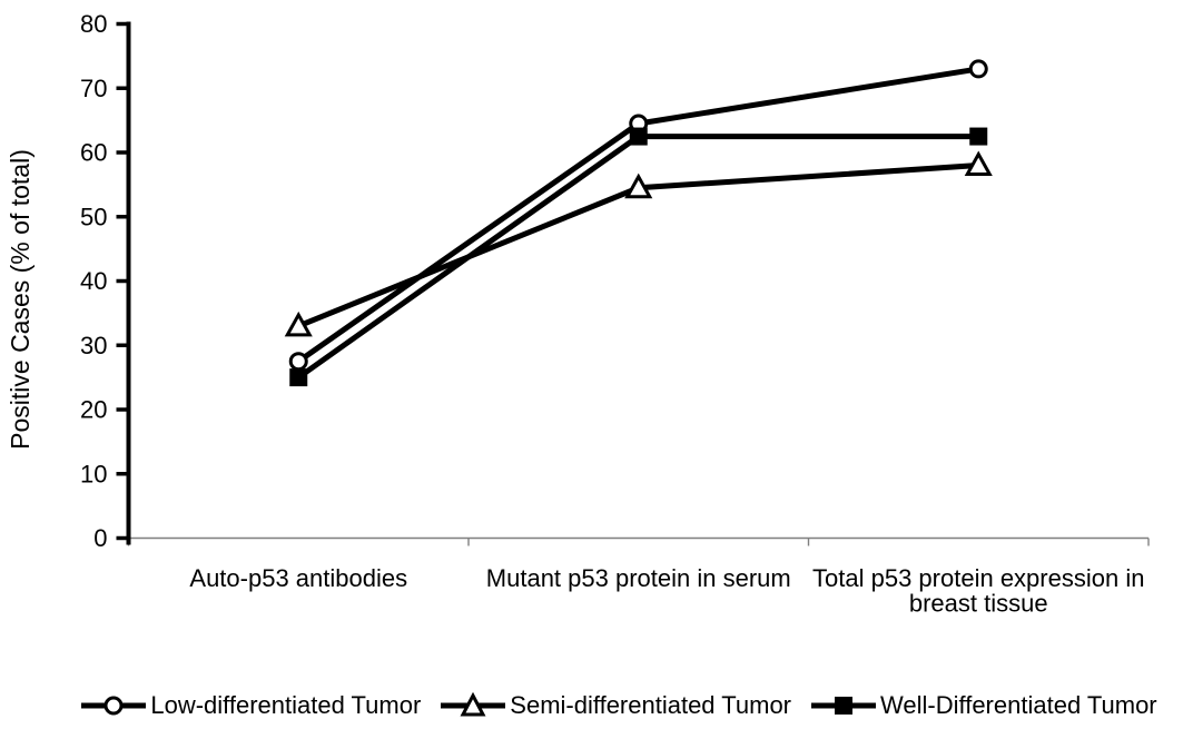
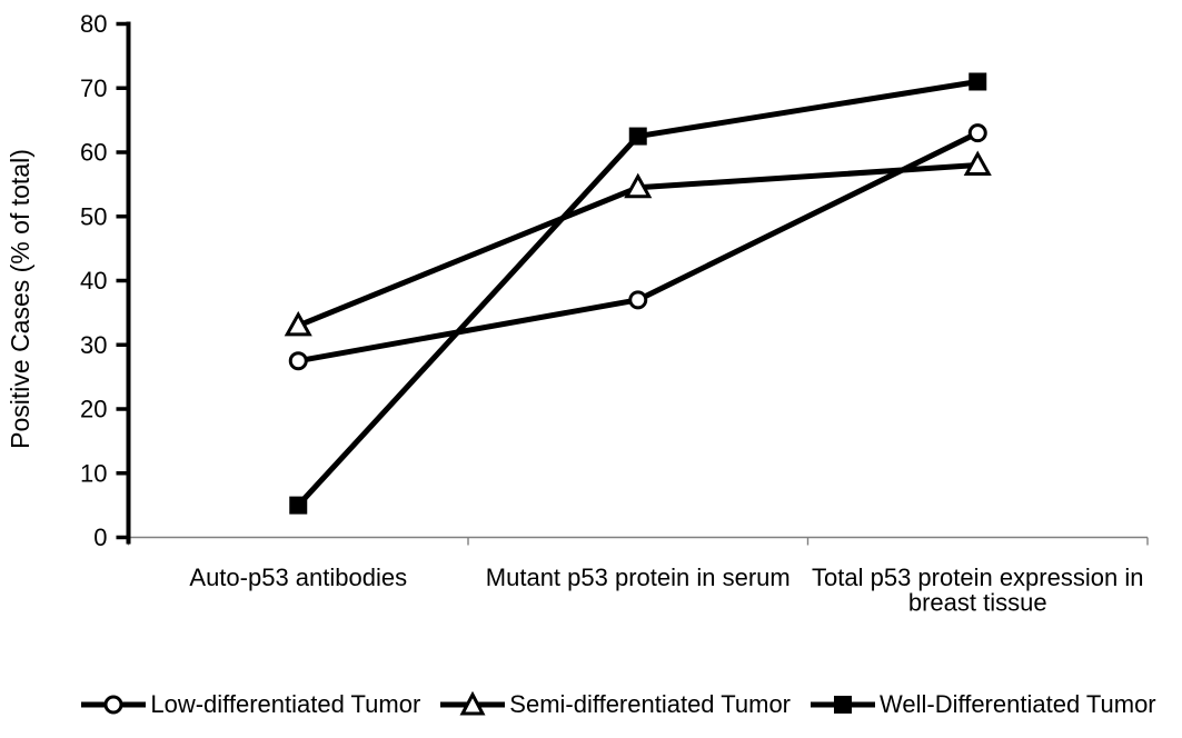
Well-Differentiated Tumor/Auto-p53 antibodies: 25 -> 5
Low-differentiated Tumor/Mutant p53 protein in serum: 64 -> 37
Low-differentiated Tumor/Total p53 protein expression in breast tissue: 73 -> 63
Well-Differentiated Tumor/Total p53 protein expression in breast tissue: 62 -> 71
